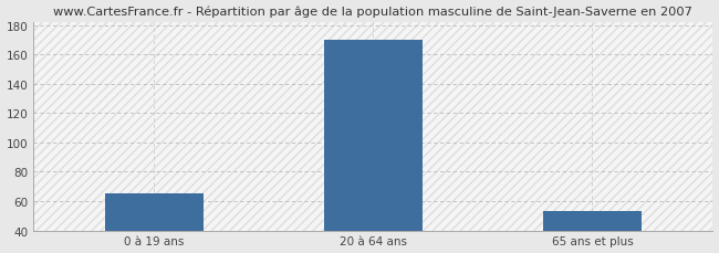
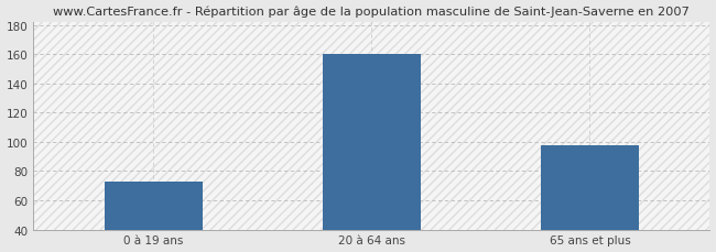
0 à 19 ans: 65 -> 73
20 à 64 ans: 170 -> 160
65 ans et plus: 53 -> 98
